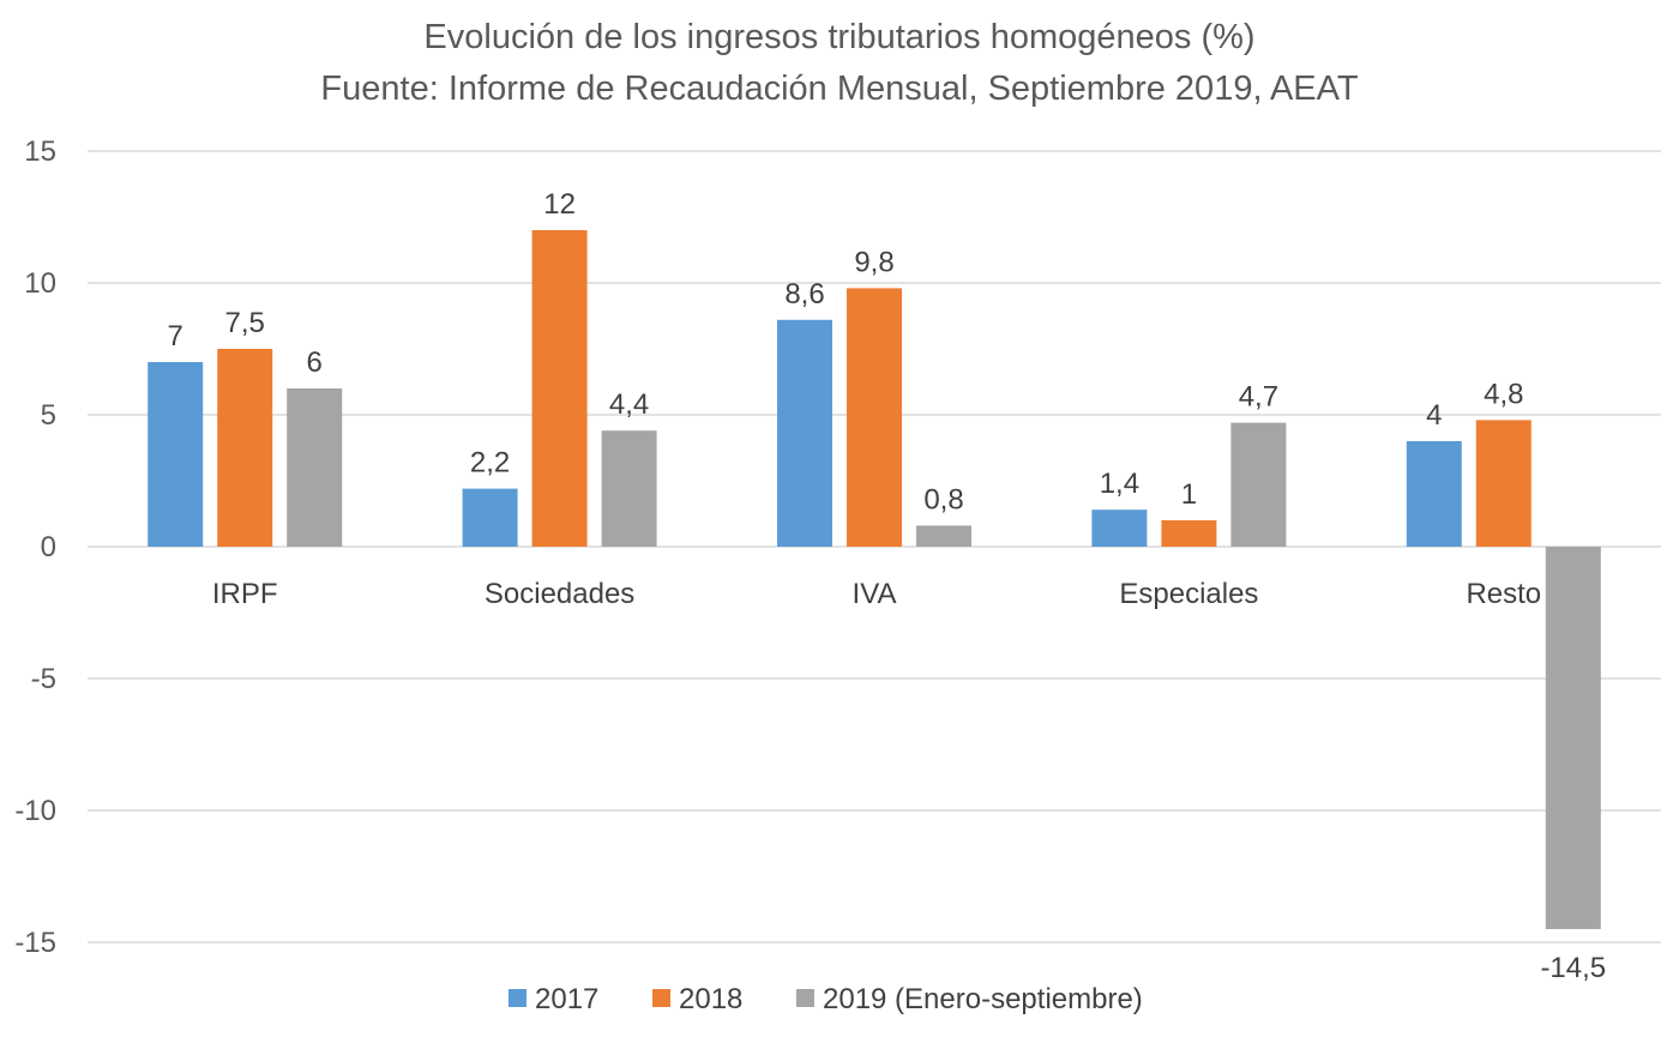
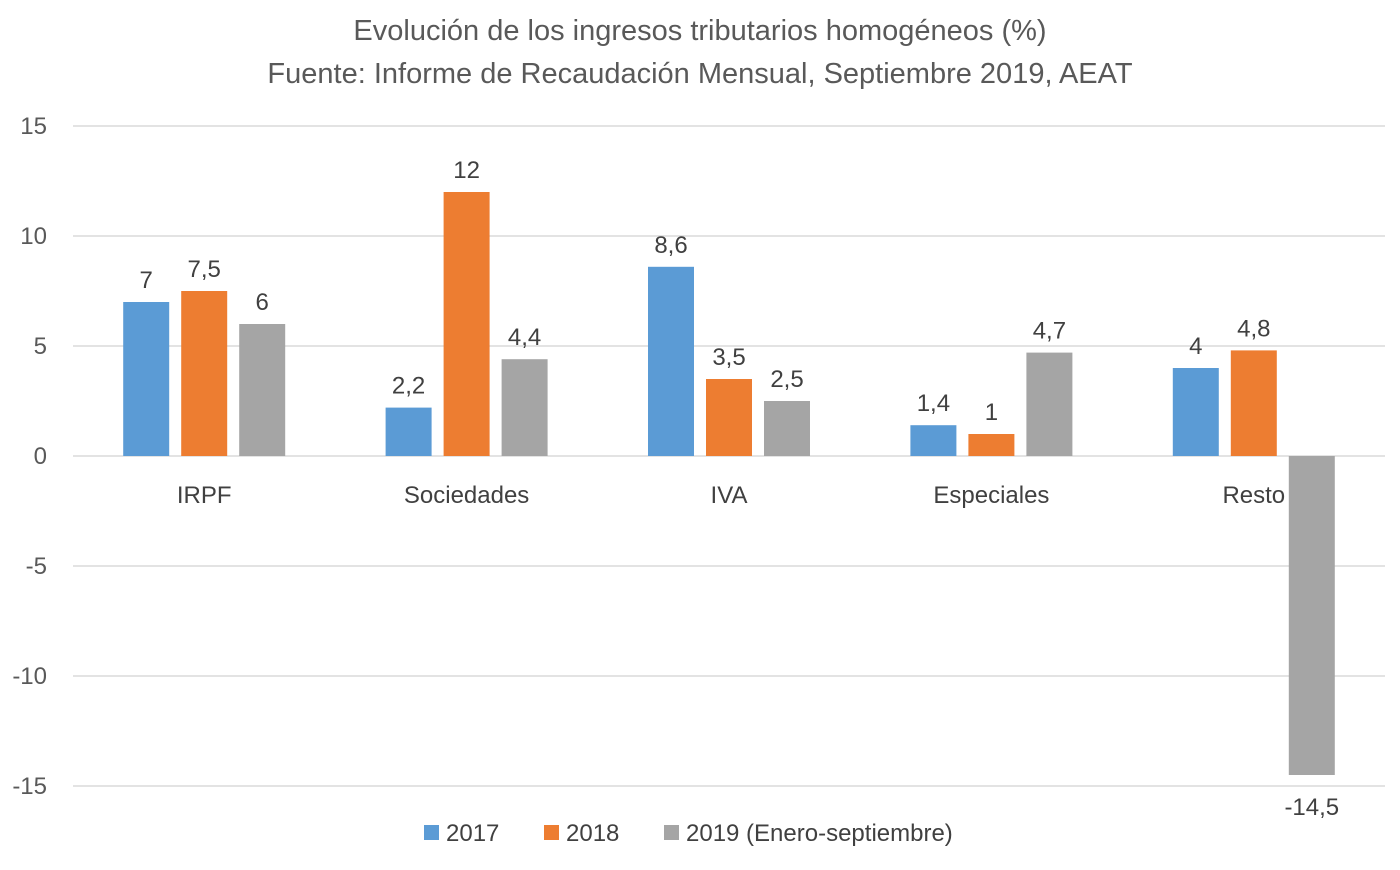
2018/IVA: 9,8 -> 3,5
2019 (Enero-septiembre)/IVA: 0,8 -> 2,5
